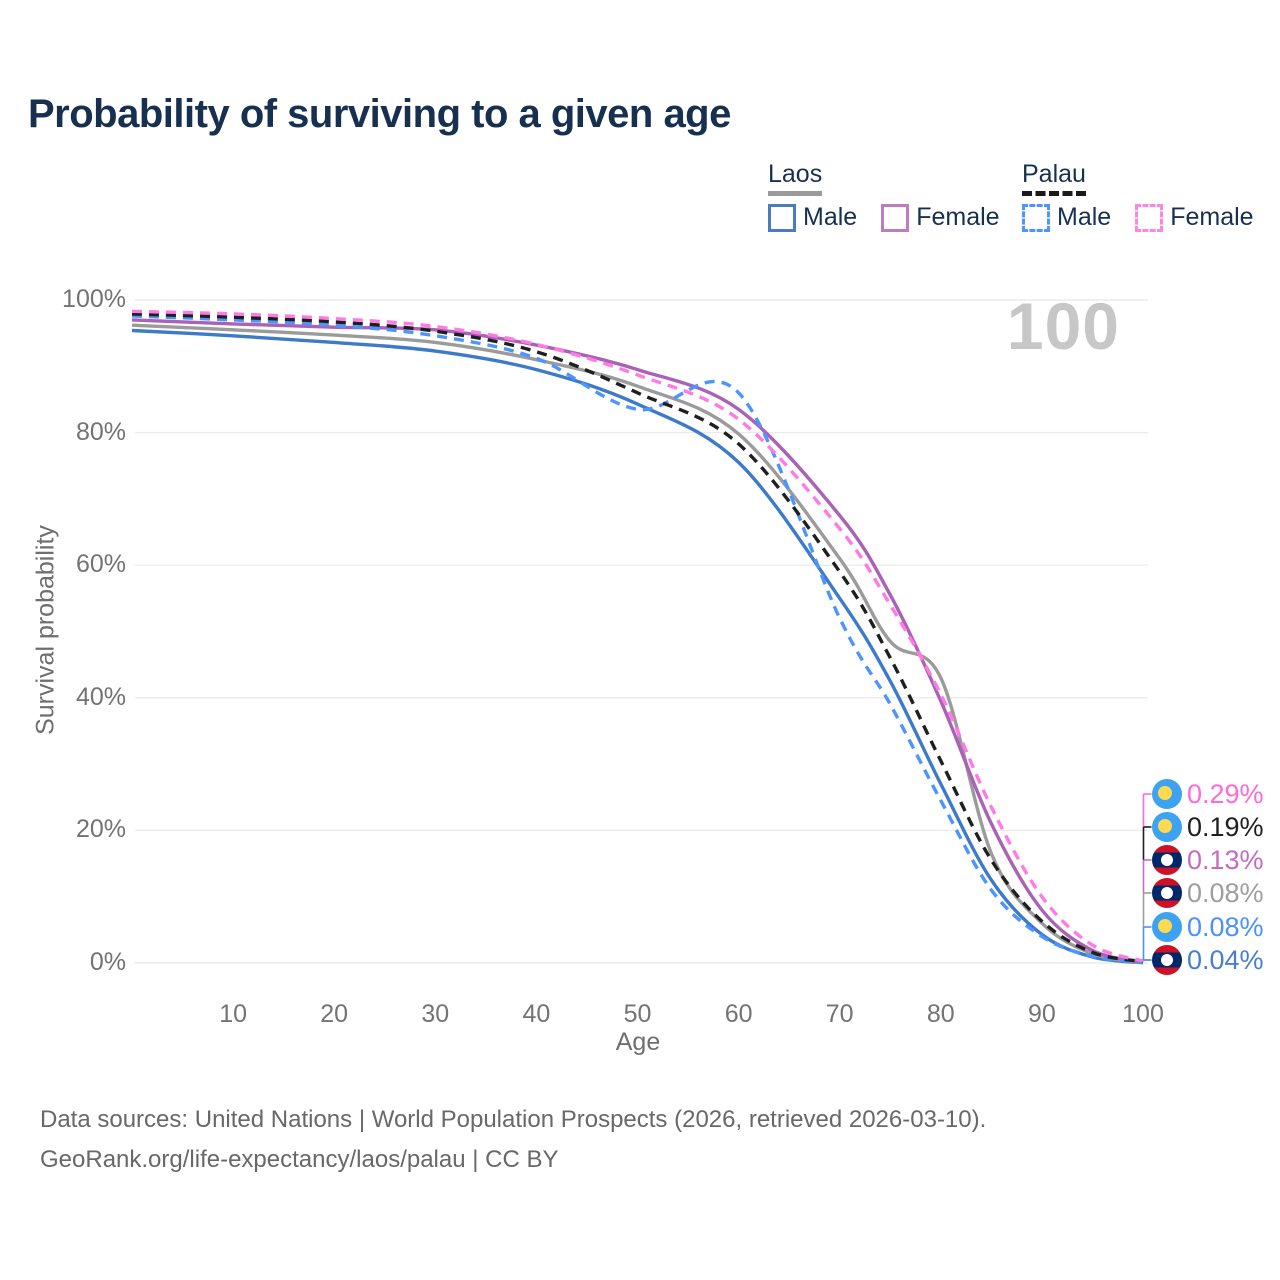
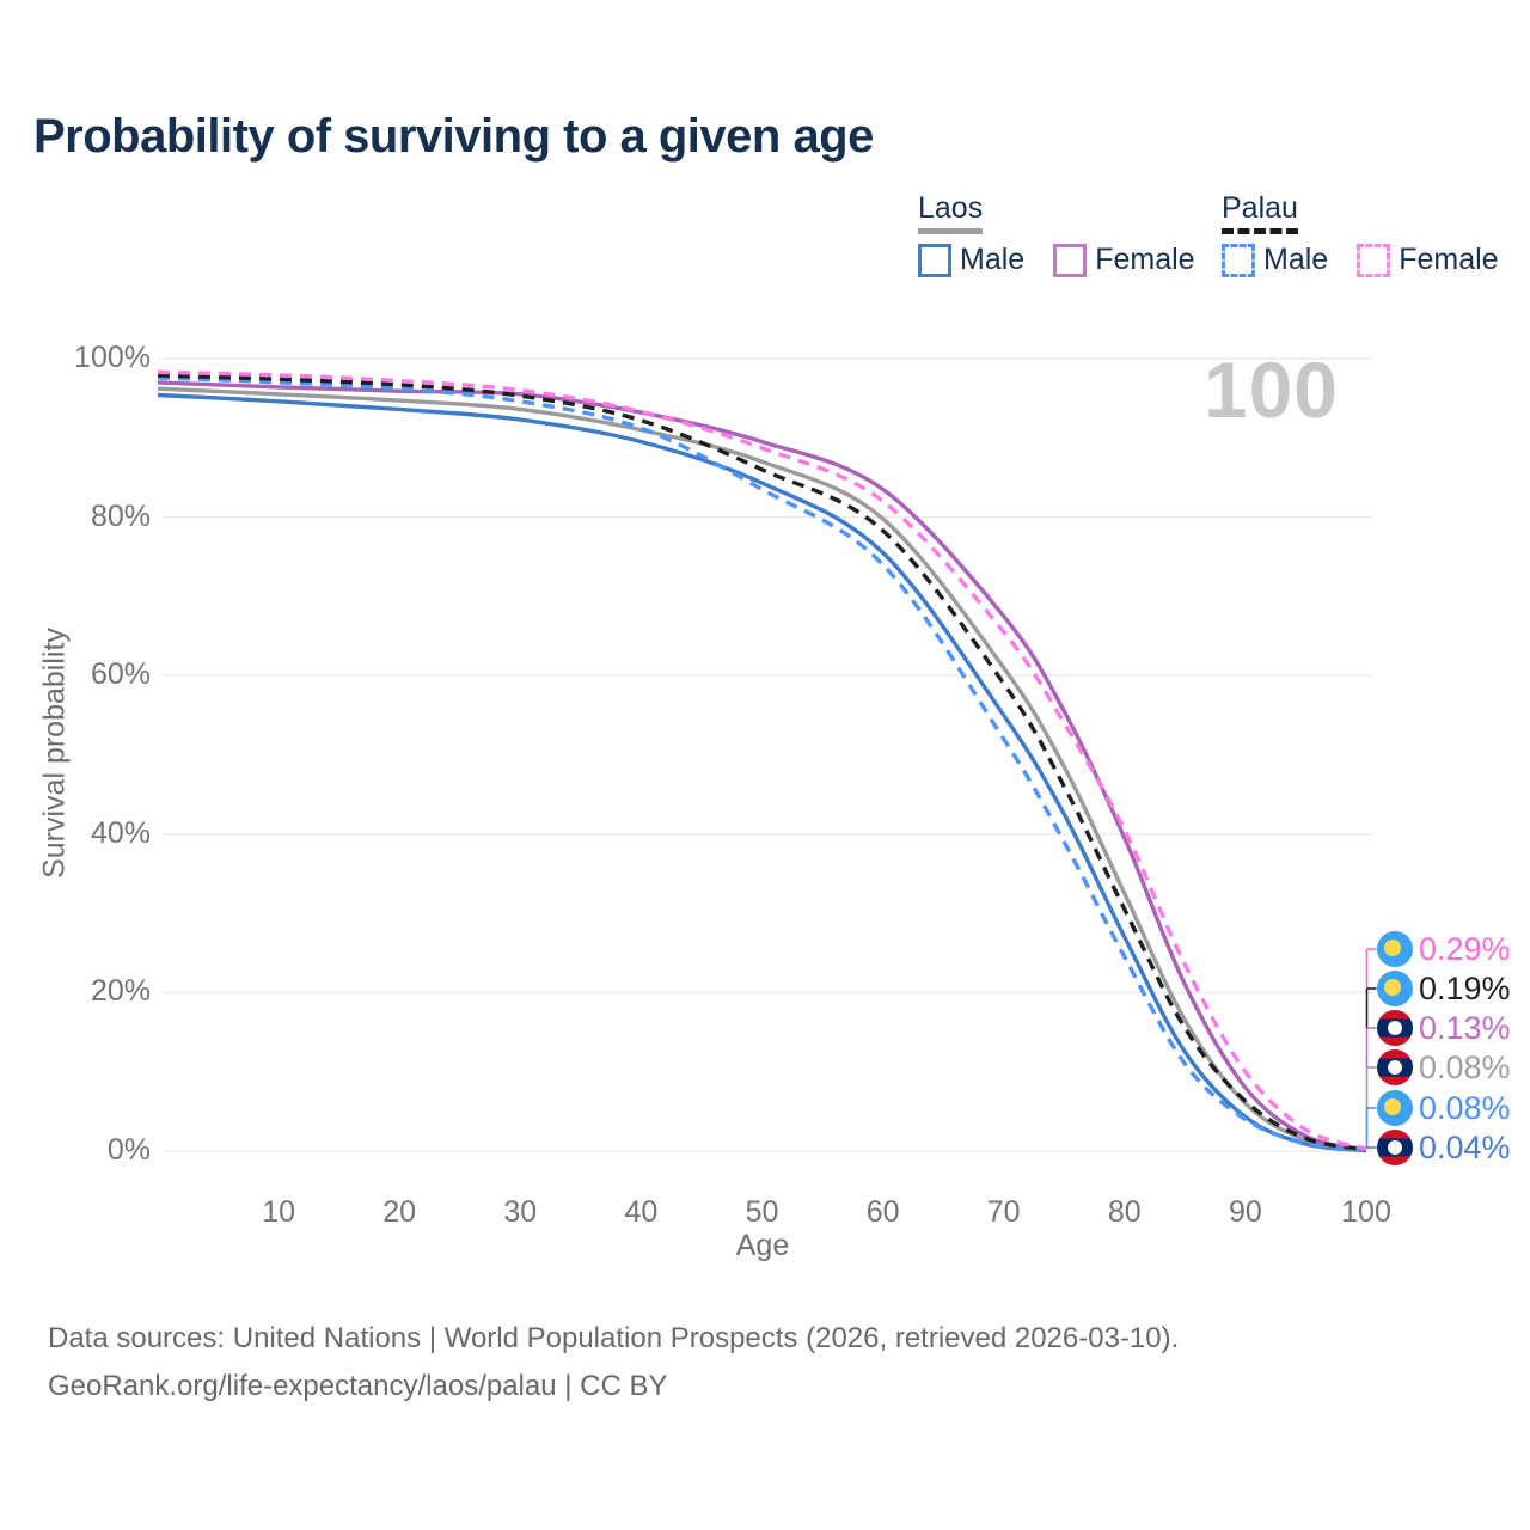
Palau Male/60: 86% -> 74%
Laos/80: 43% -> 32%
